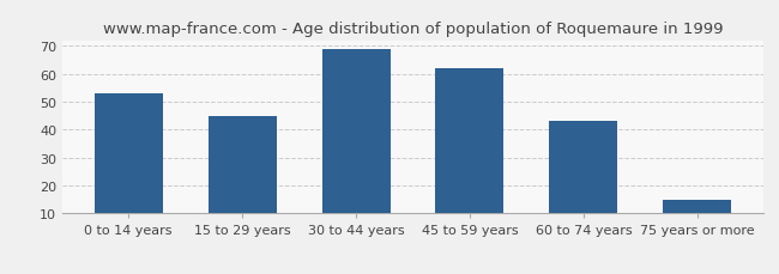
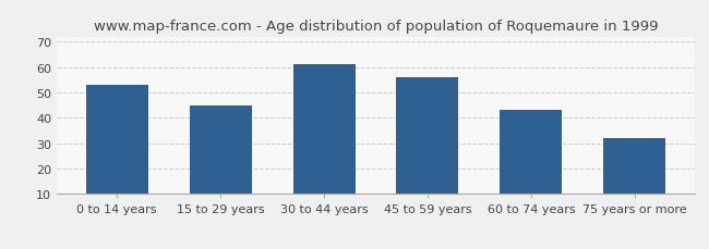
30 to 44 years: 69 -> 61
45 to 59 years: 62 -> 56
75 years or more: 15 -> 32
